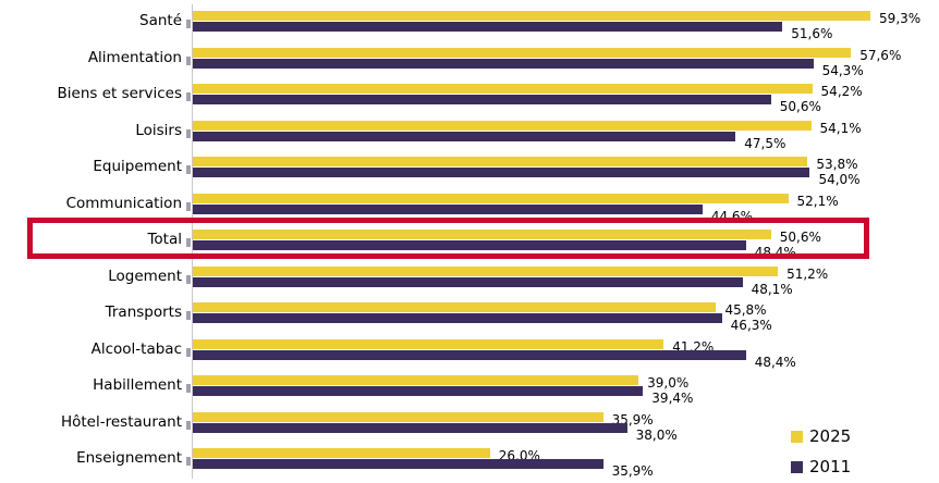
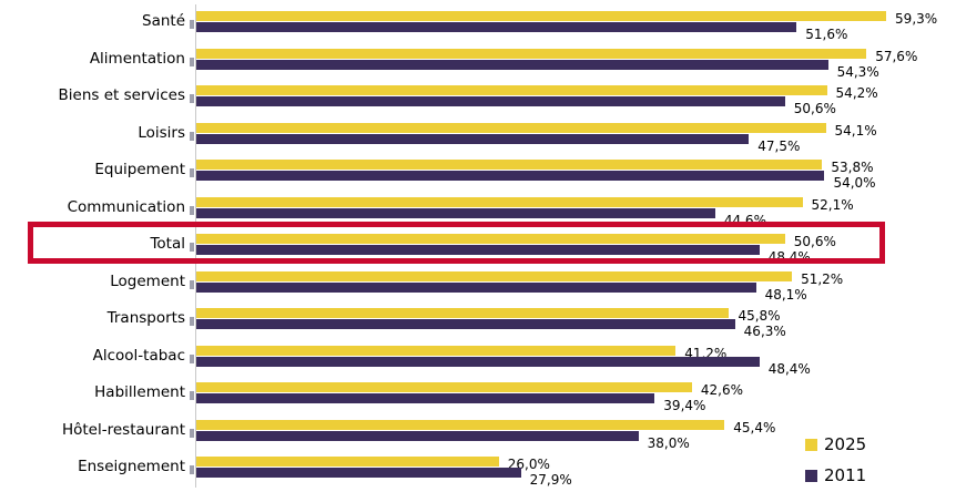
2025/Habillement: 39,0% -> 42,6%
2025/Hôtel-restaurant: 35,9% -> 45,4%
2011/Enseignement: 35,9% -> 27,9%
